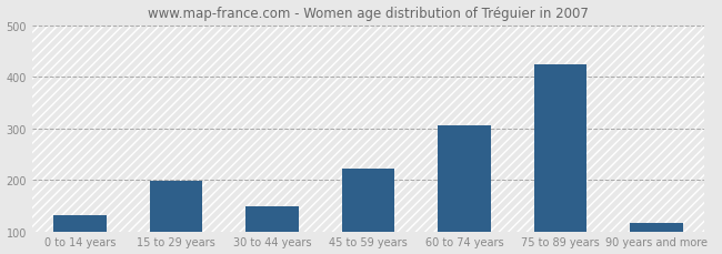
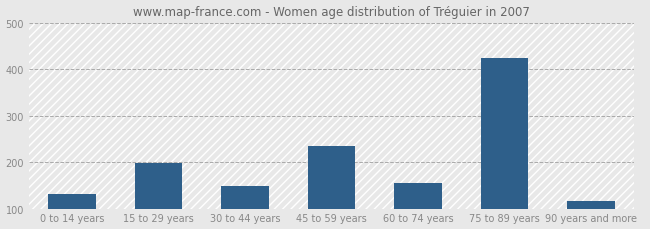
45 to 59 years: 222 -> 235
60 to 74 years: 305 -> 155
